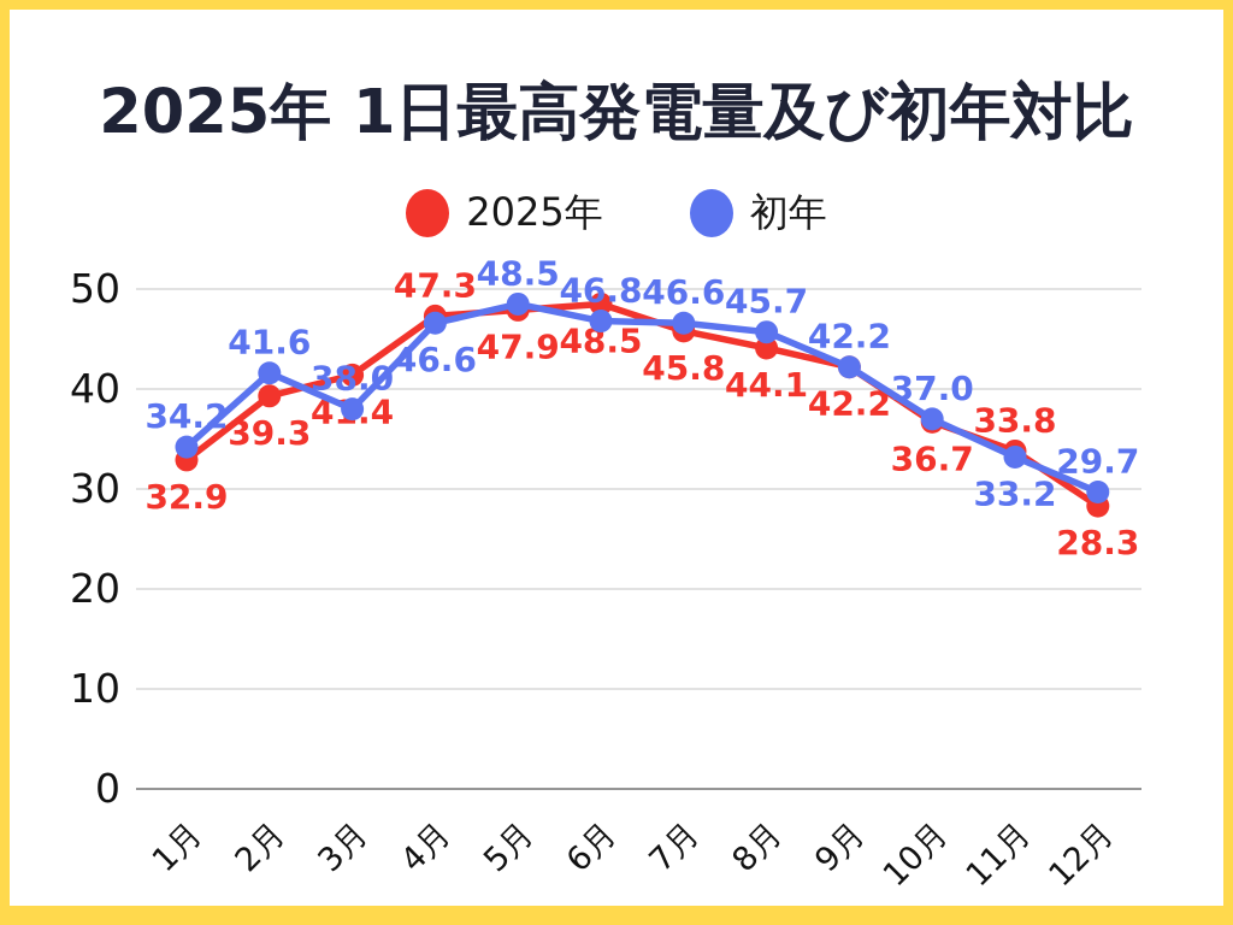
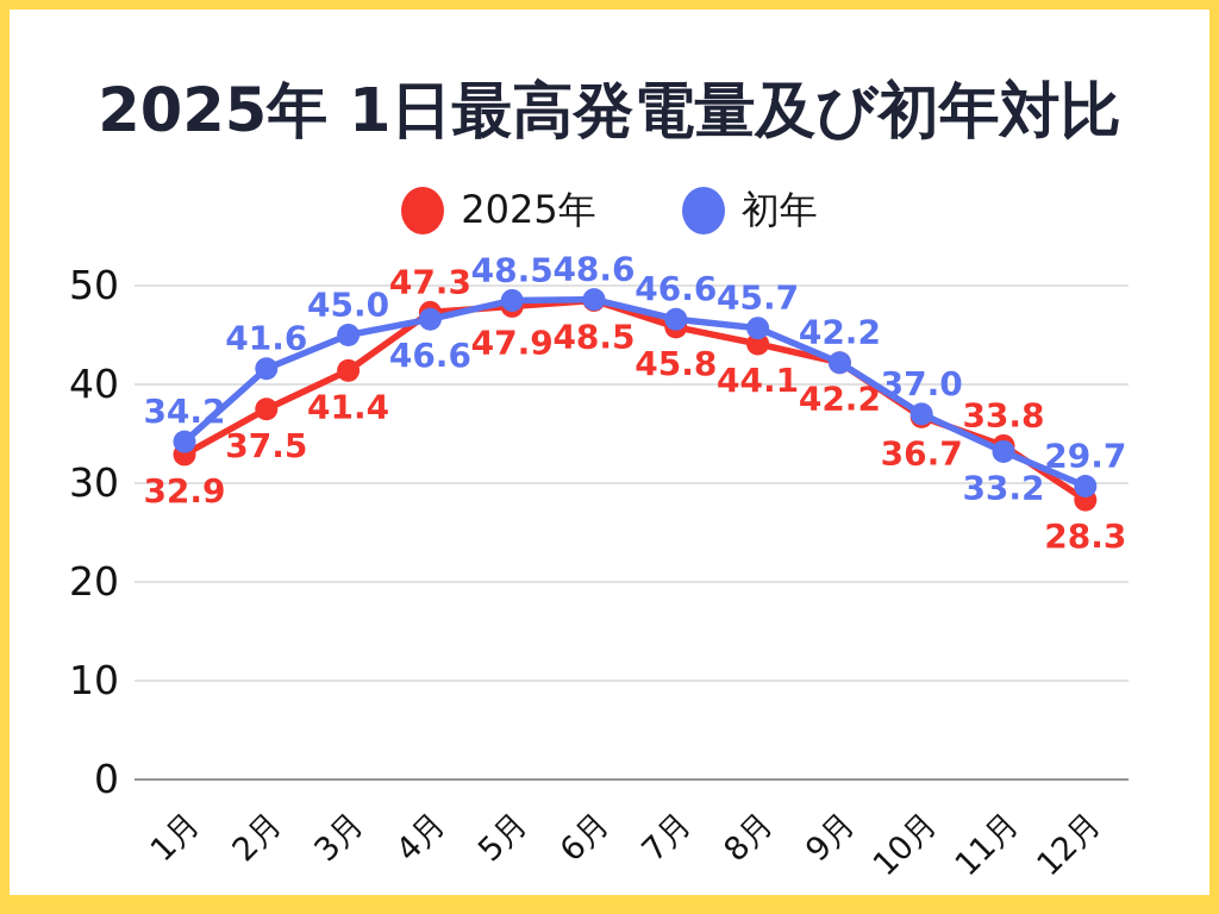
2025年/2月: 39.3 -> 37.5
初年/3月: 38.0 -> 45.0
初年/6月: 46.8 -> 48.6
